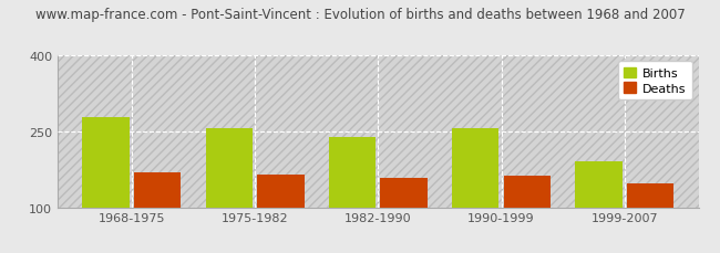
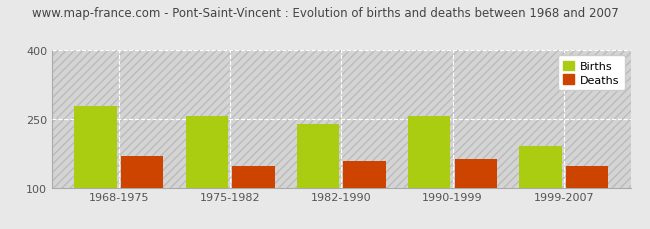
Deaths/1975-1982: 165 -> 148
